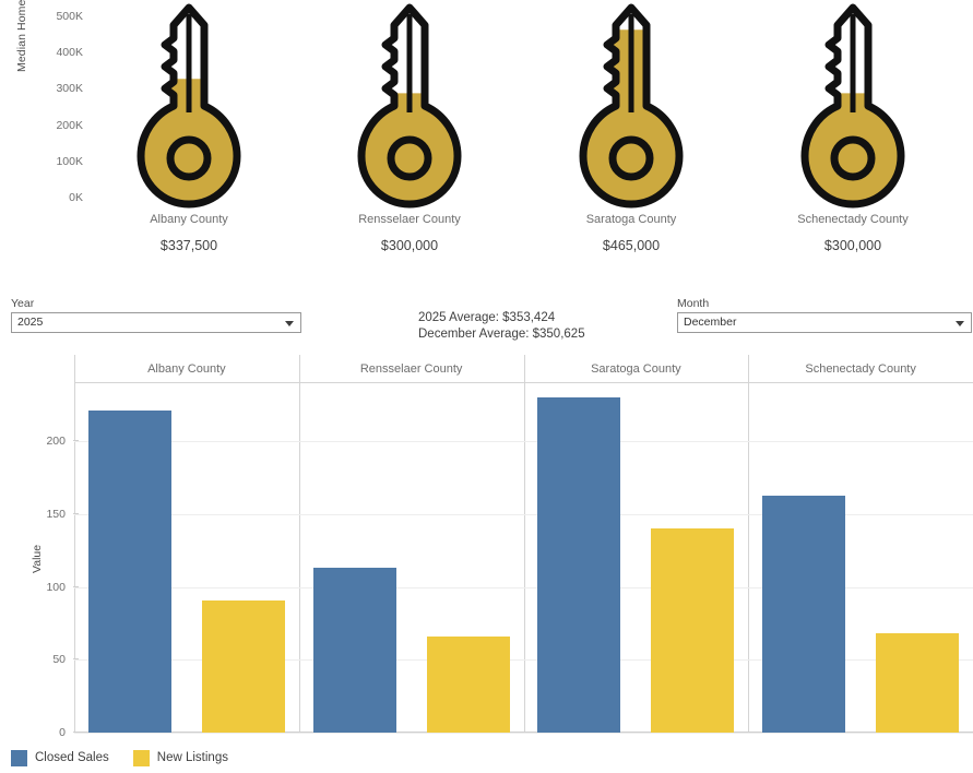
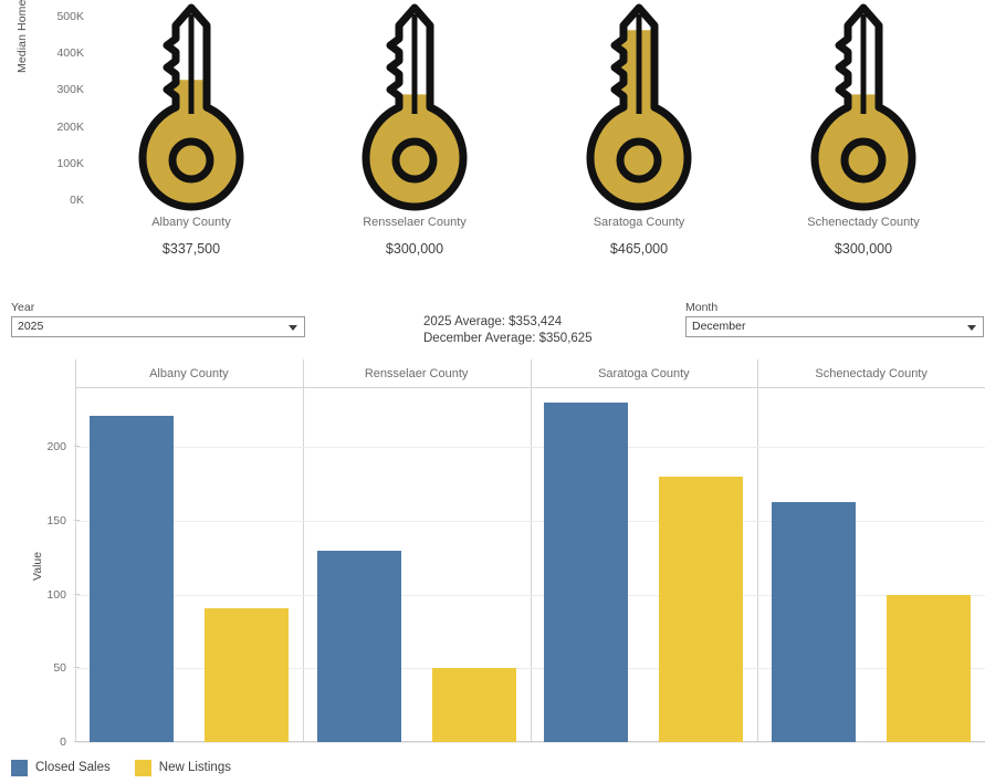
Closed Sales/Rensselaer County: 110K -> 130K
New Listings/Rensselaer County: 70K -> 50K
New Listings/Saratoga County: 140K -> 180K
New Listings/Schenectady County: 70K -> 100K
